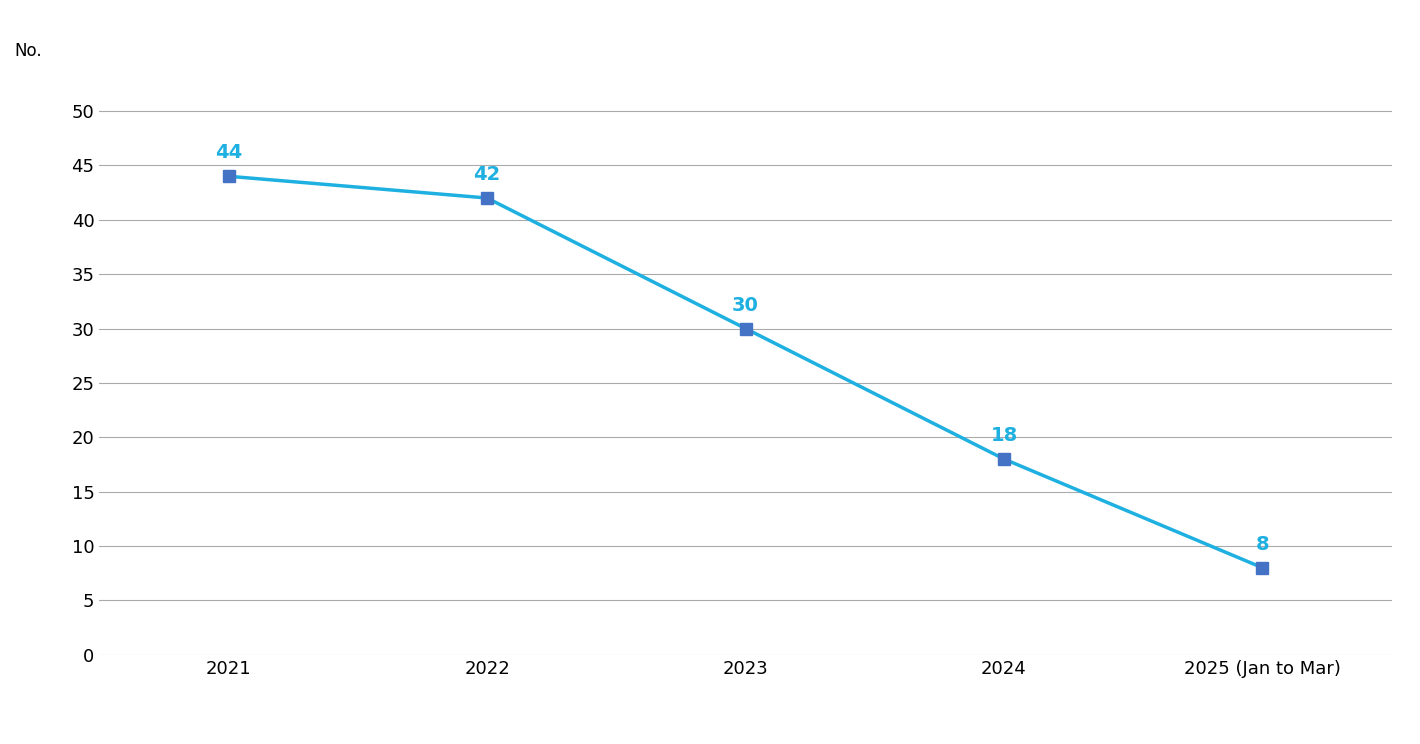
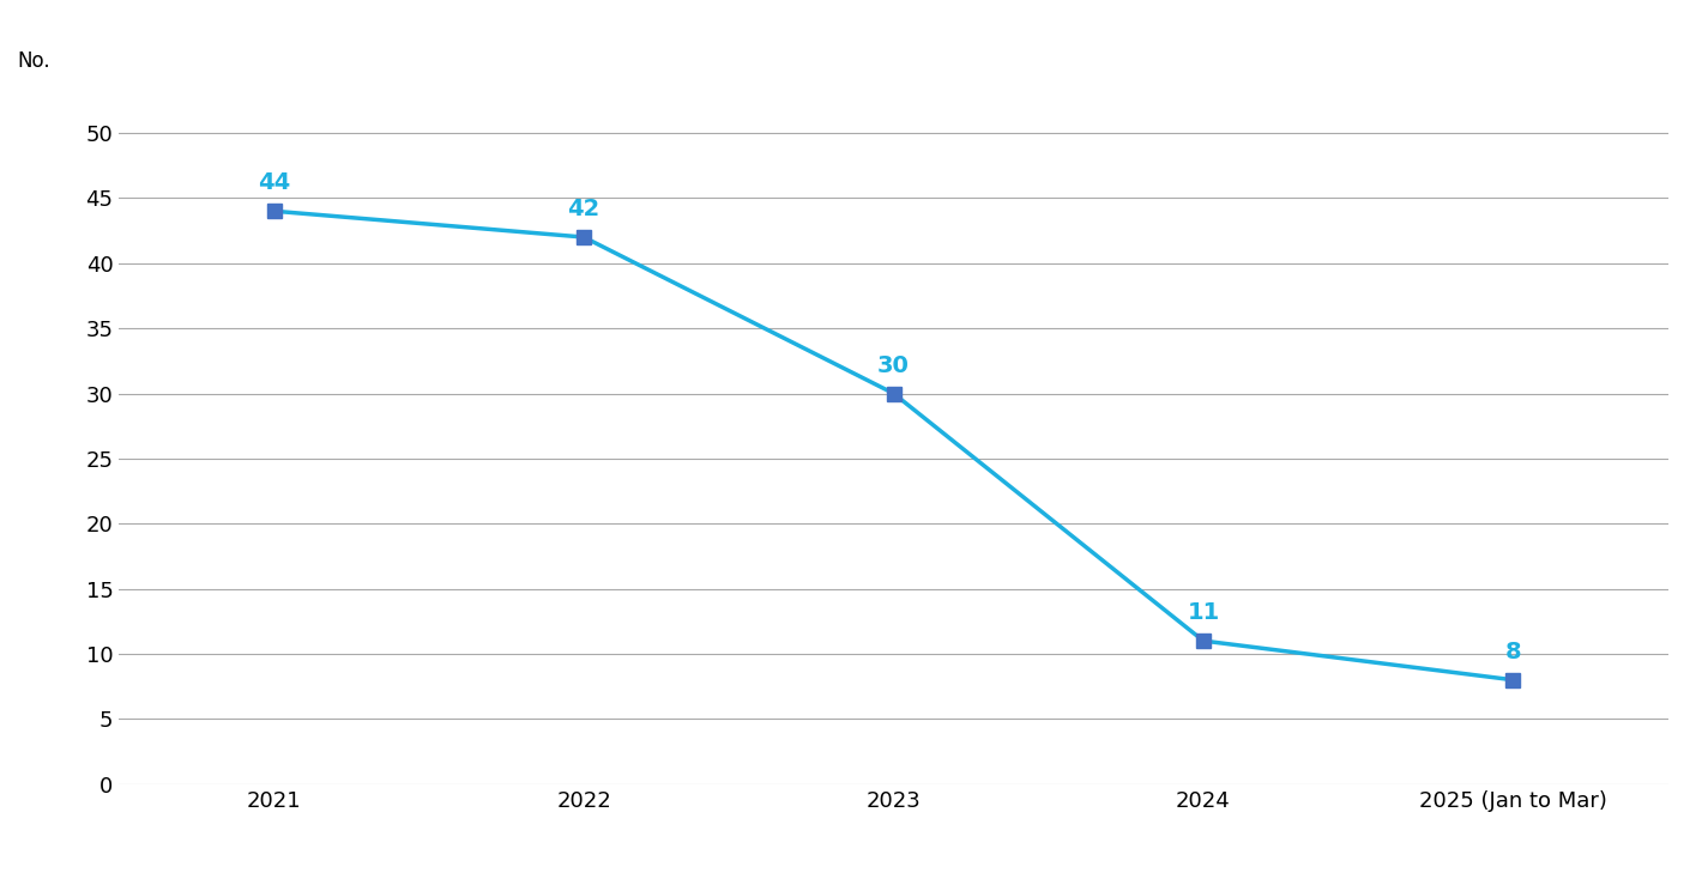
2024: 18 -> 11
